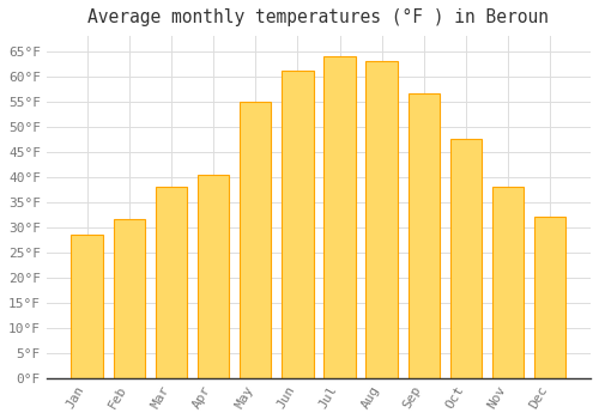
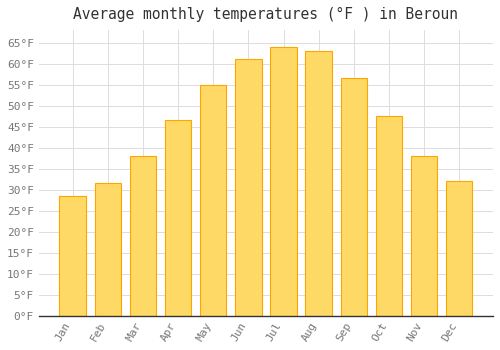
Apr: 40.5°F -> 46.5°F
